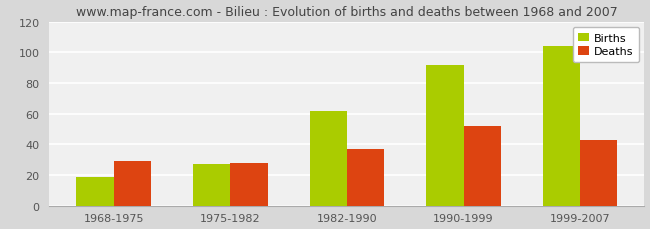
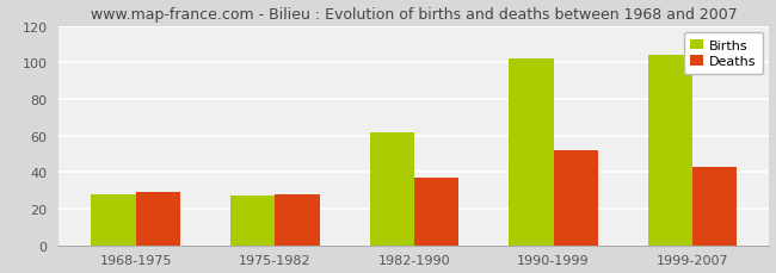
Births/1968-1975: 19 -> 28
Births/1990-1999: 92 -> 102
